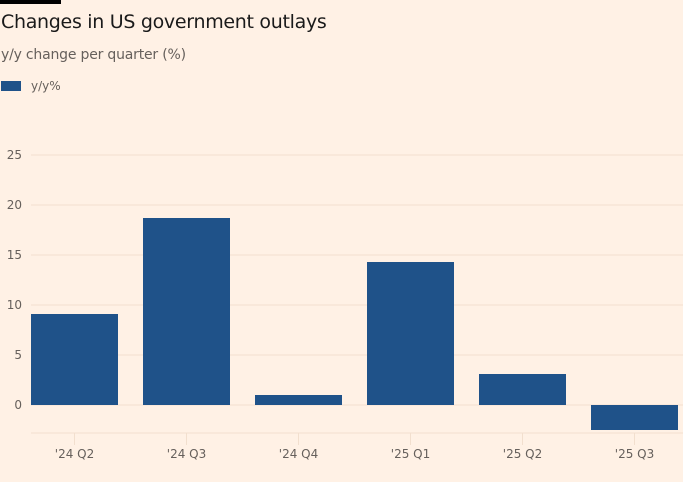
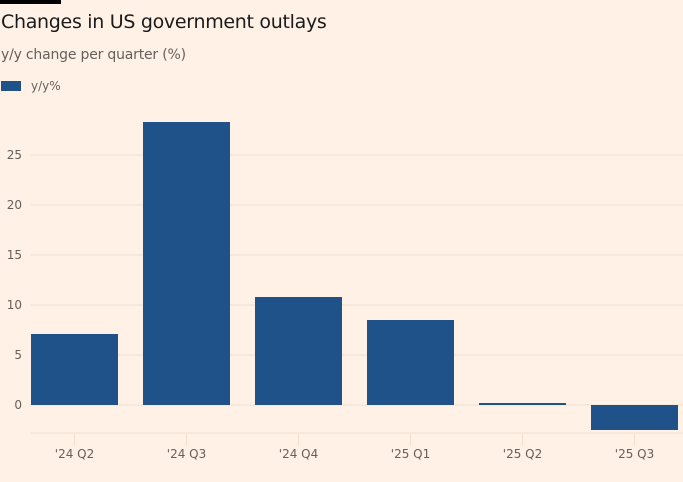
'24 Q2: 9.1 -> 7.1
'24 Q3: 18.7 -> 28.3
'24 Q4: 1.0 -> 10.8
'25 Q1: 14.3 -> 8.5
'25 Q2: 3.1 -> 0.2
